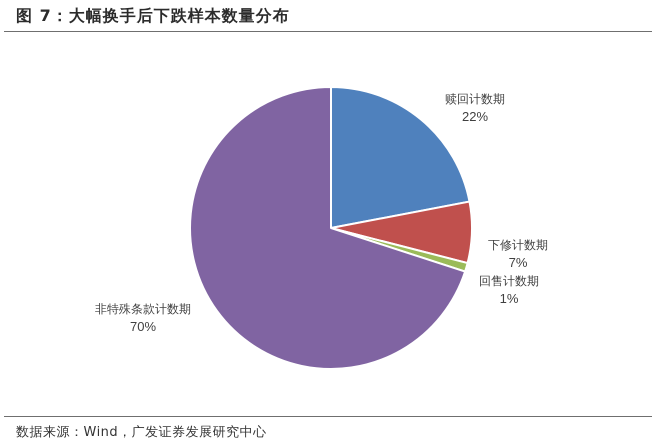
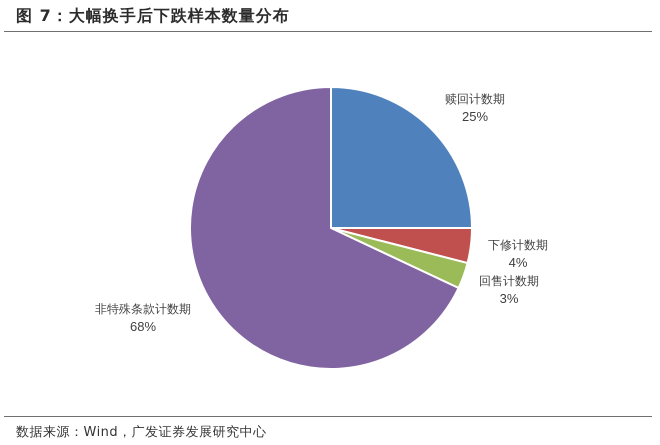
赎回计数期: 22% -> 25%
下修计数期: 7% -> 4%
回售计数期: 1% -> 3%
非特殊条款计数期: 70% -> 68%
